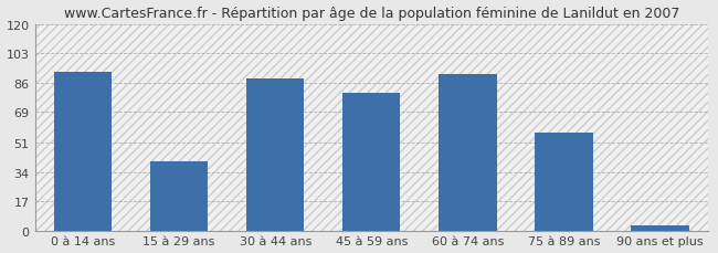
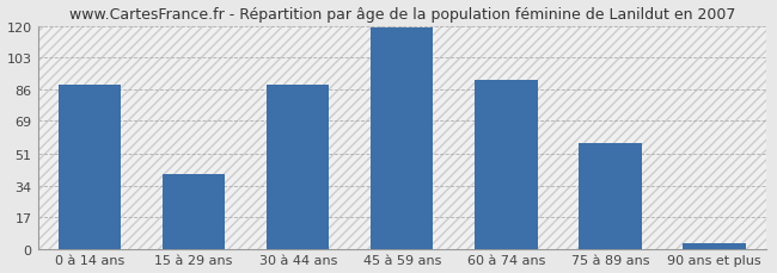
0 à 14 ans: 92 -> 88
45 à 59 ans: 80 -> 119
